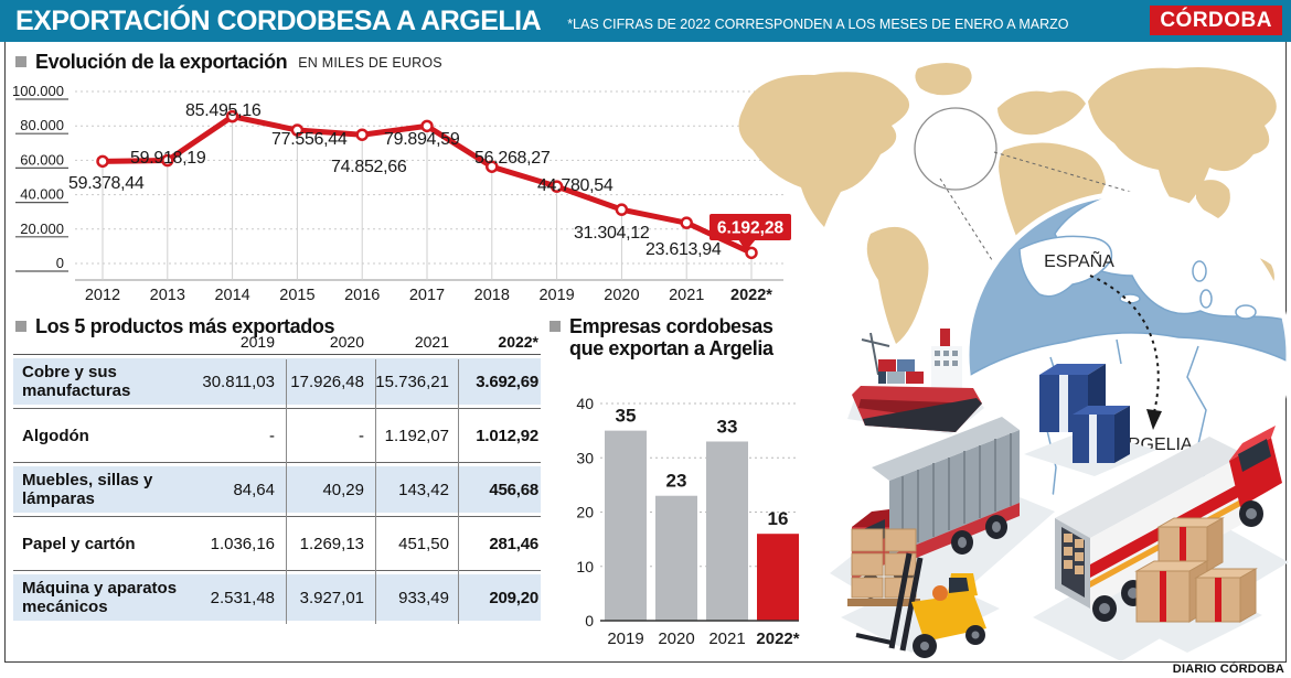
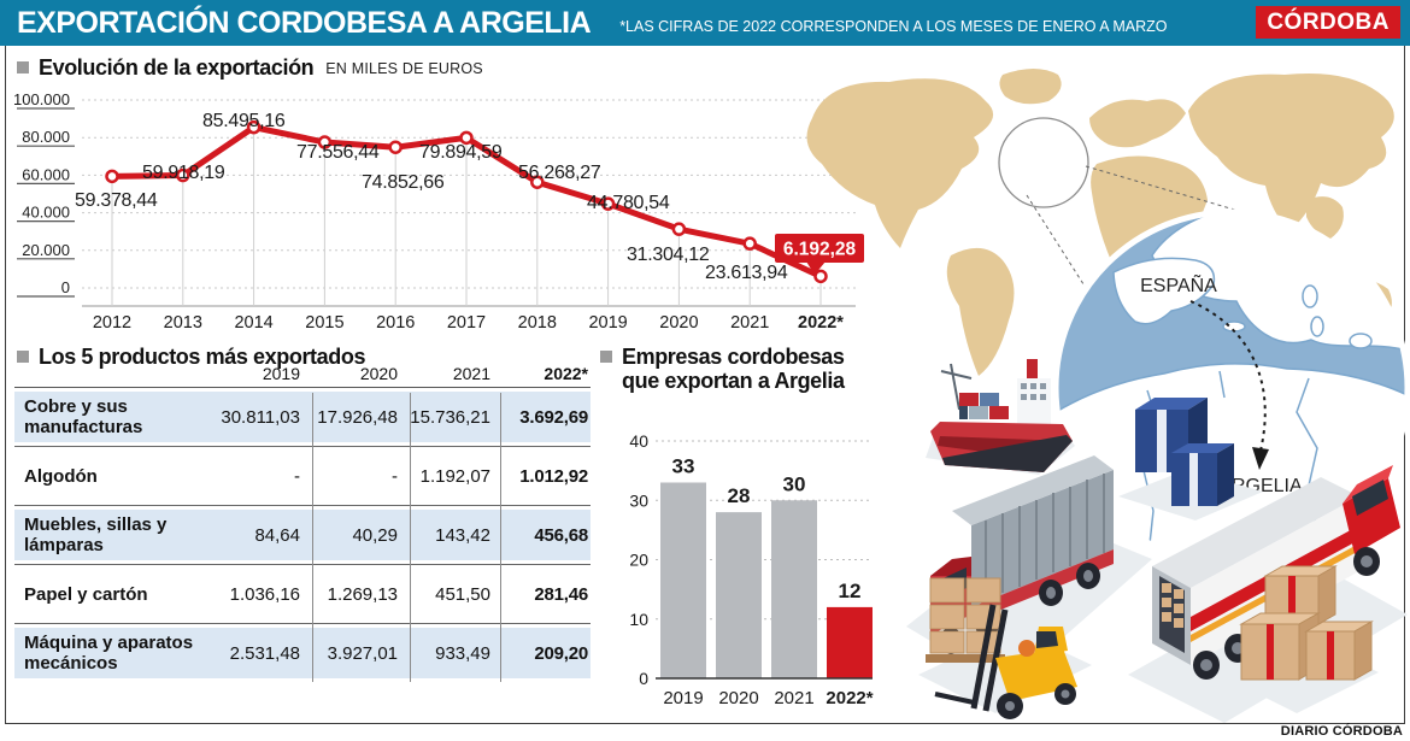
Empresas cordobesas que exportan a Argelia/2019: 35 -> 33
Empresas cordobesas que exportan a Argelia/2020: 23 -> 28
Empresas cordobesas que exportan a Argelia/2021: 33 -> 30
Empresas cordobesas que exportan a Argelia/2022*: 16 -> 12
